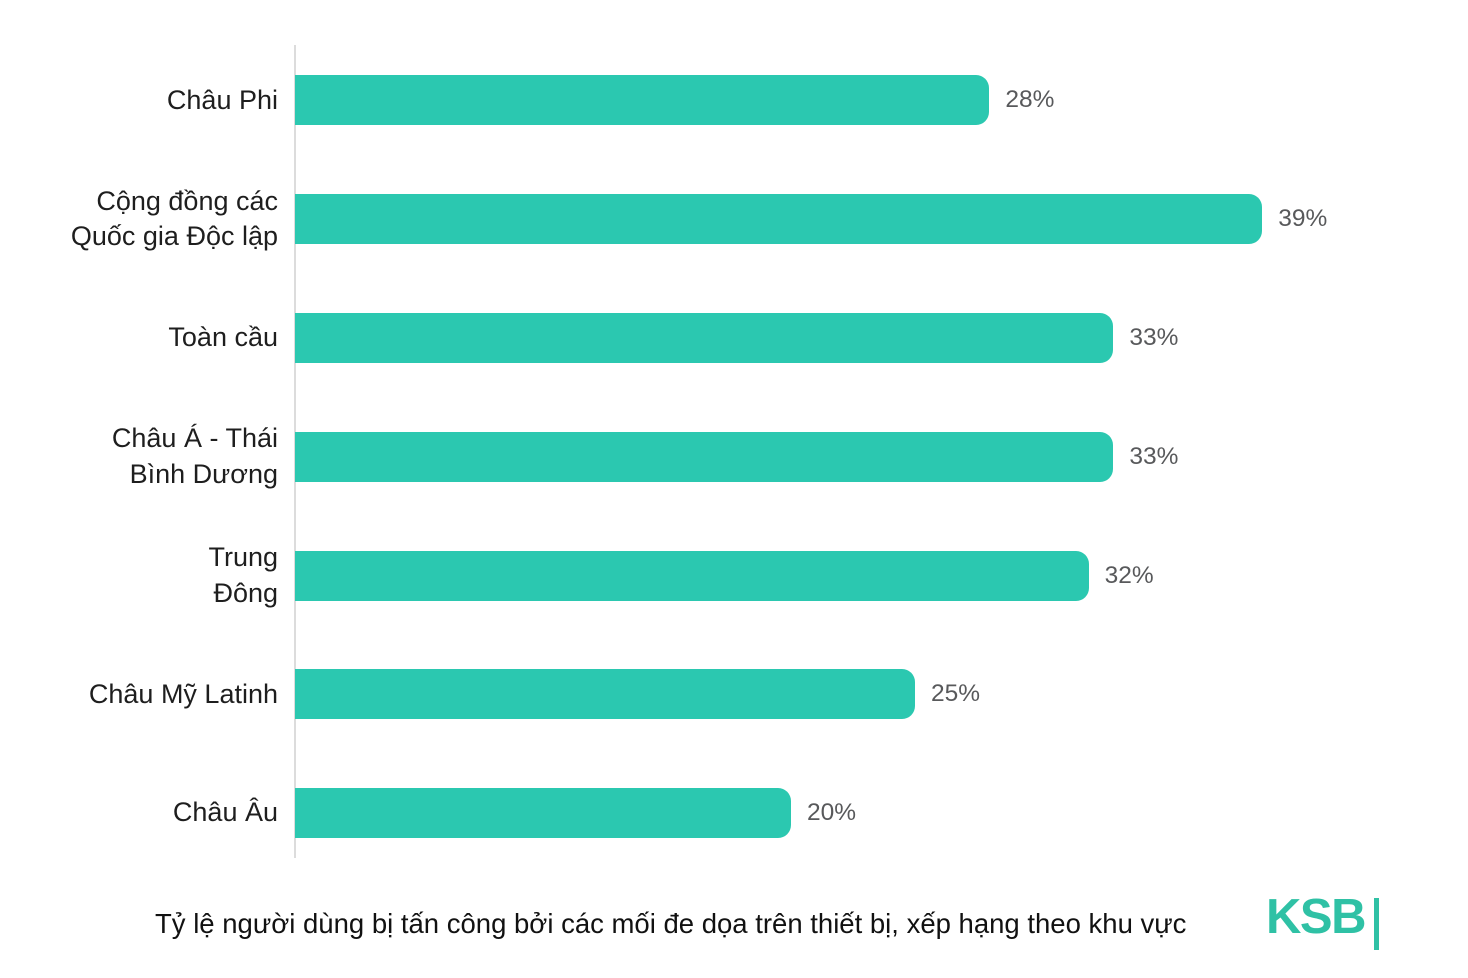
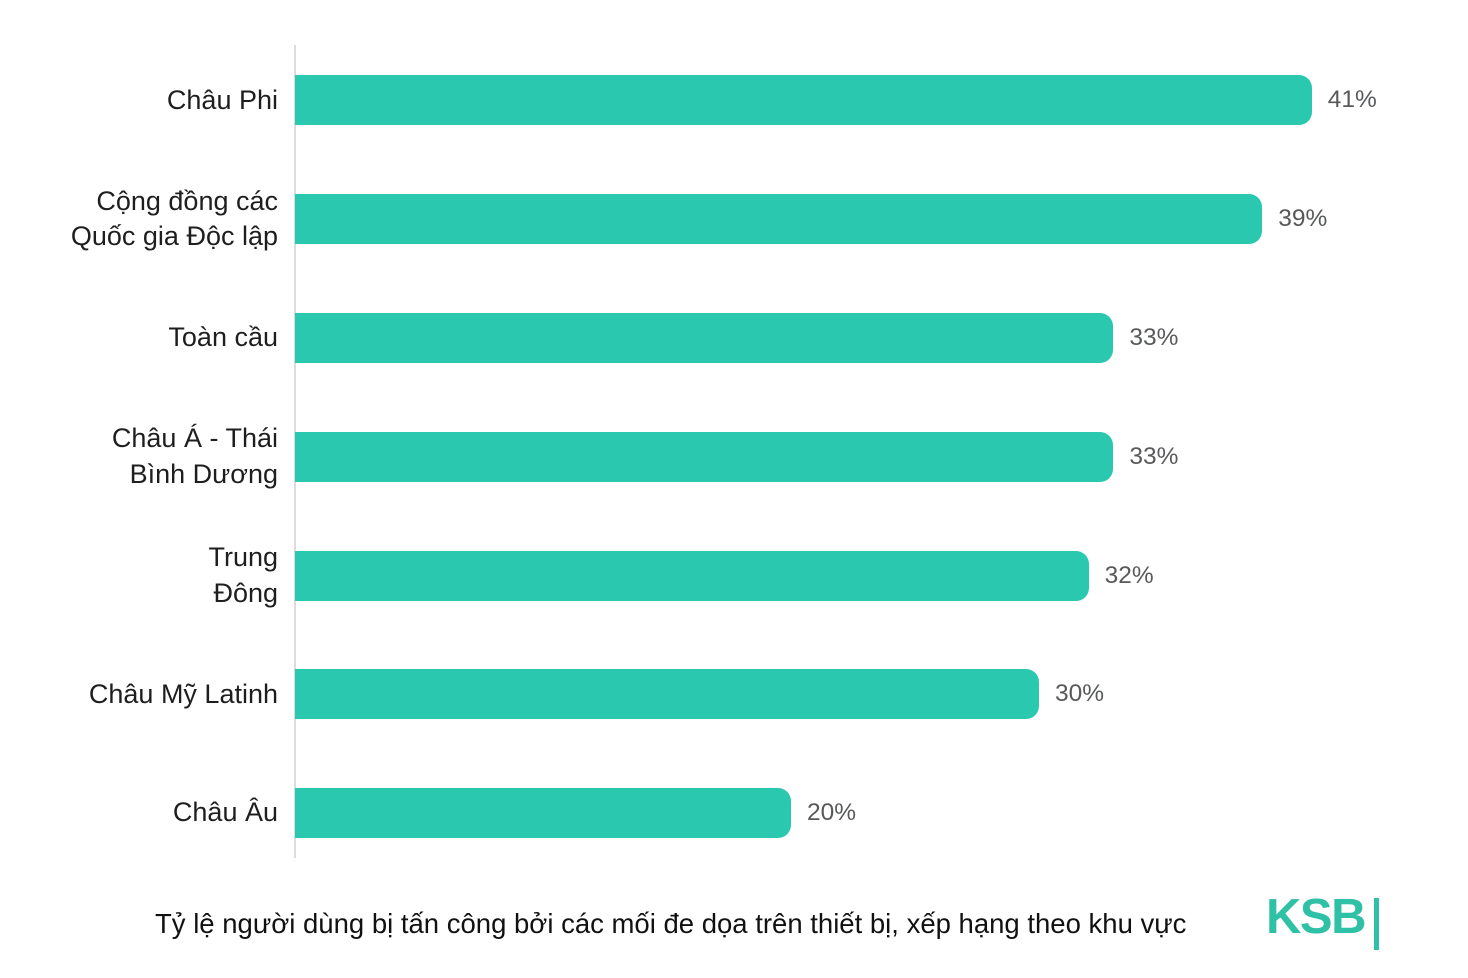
Châu Phi: 28% -> 41%
Châu Mỹ Latinh: 25% -> 30%
